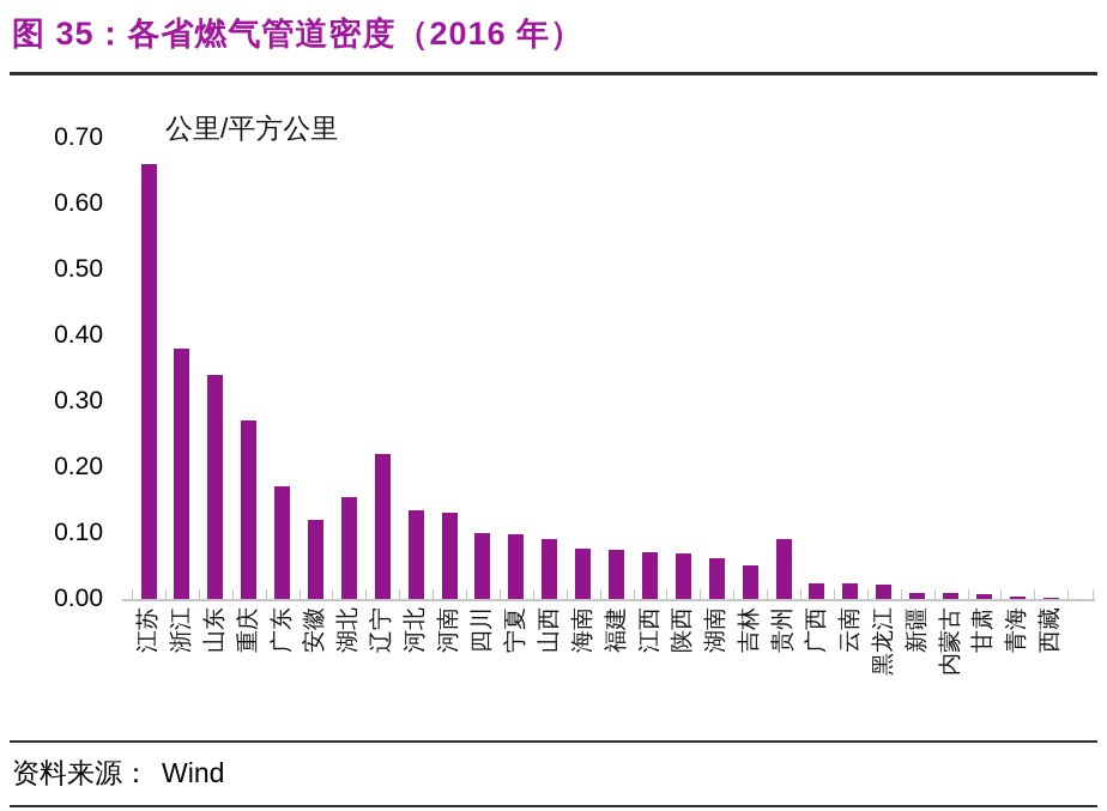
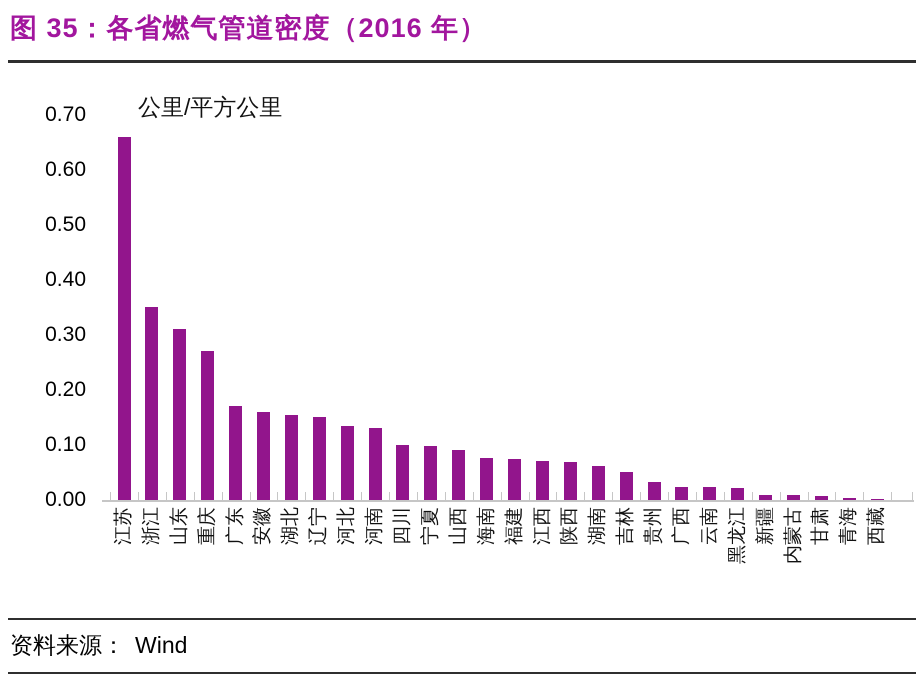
浙江: 0.38 -> 0.35
山东: 0.34 -> 0.31
安徽: 0.12 -> 0.16
辽宁: 0.22 -> 0.15
贵州: 0.09 -> 0.03
